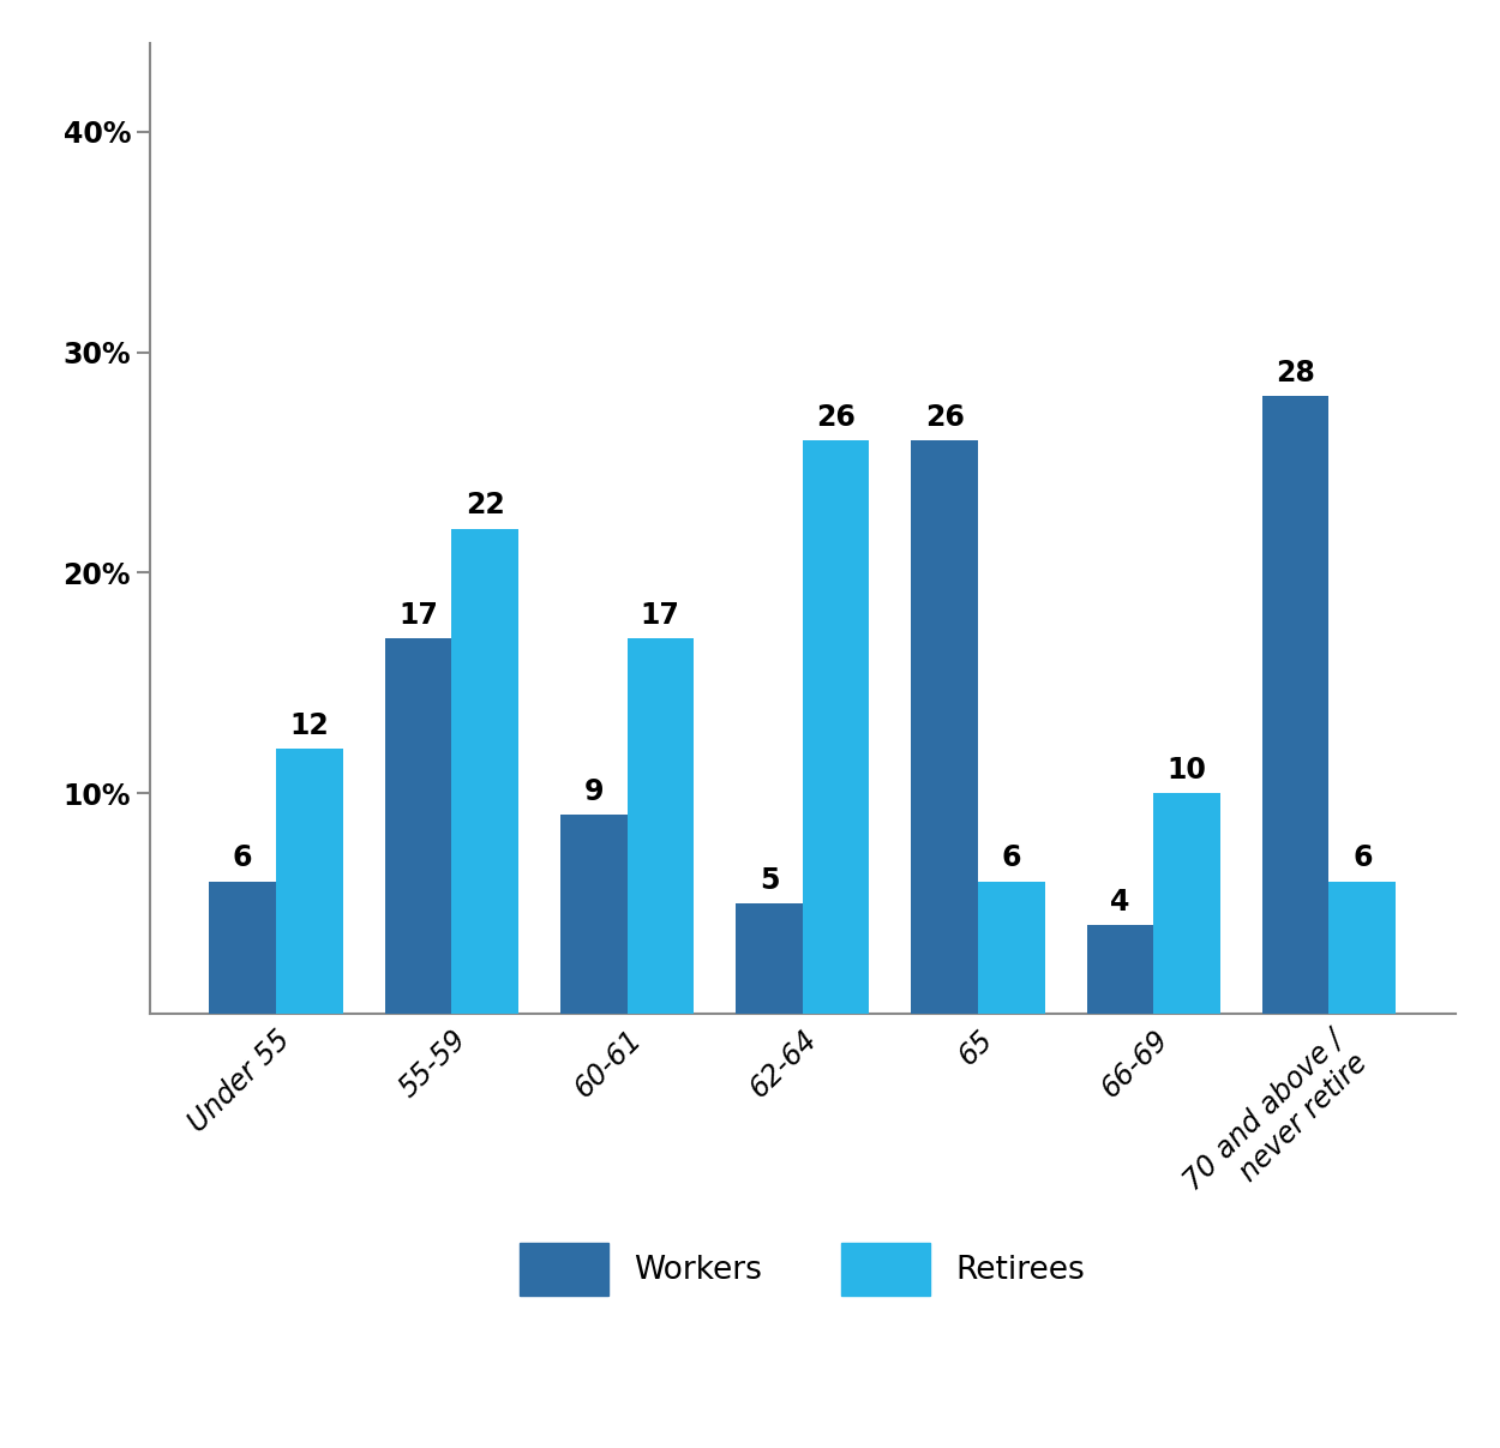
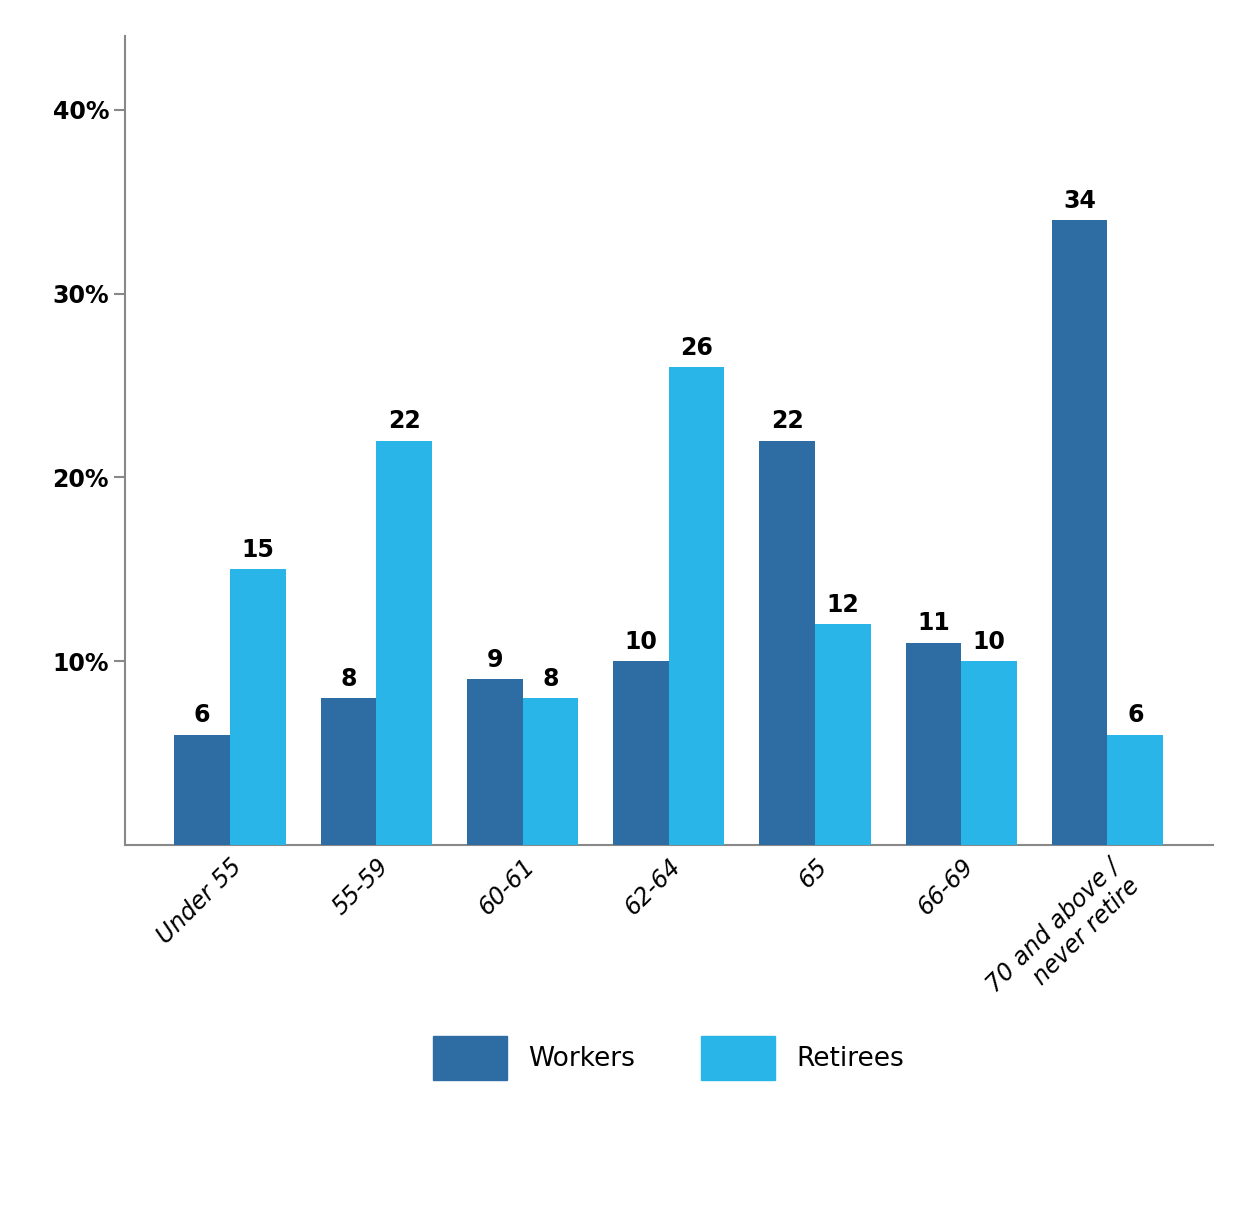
Retirees/Under 55: 12 -> 15
Workers/55-59: 17 -> 8
Retirees/60-61: 17 -> 8
Workers/62-64: 5 -> 10
Workers/65: 26 -> 22
Retirees/65: 6 -> 12
Workers/66-69: 4 -> 11
Workers/70 and above / never retire: 28 -> 34
